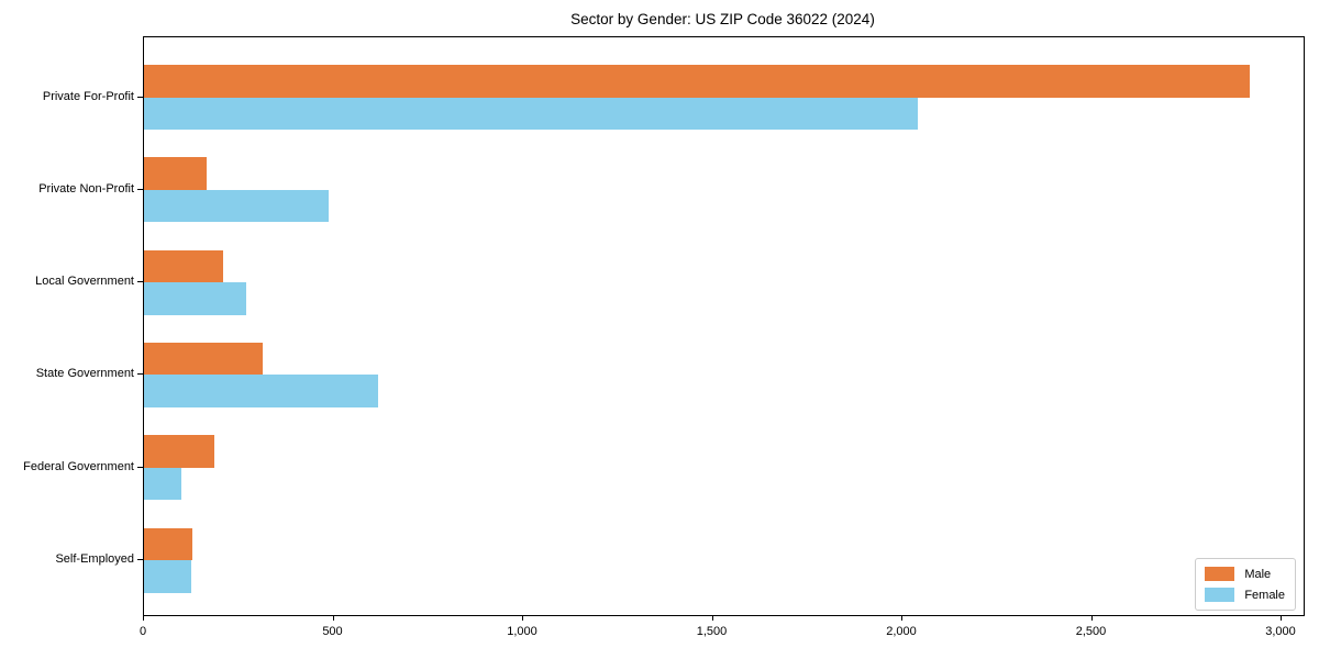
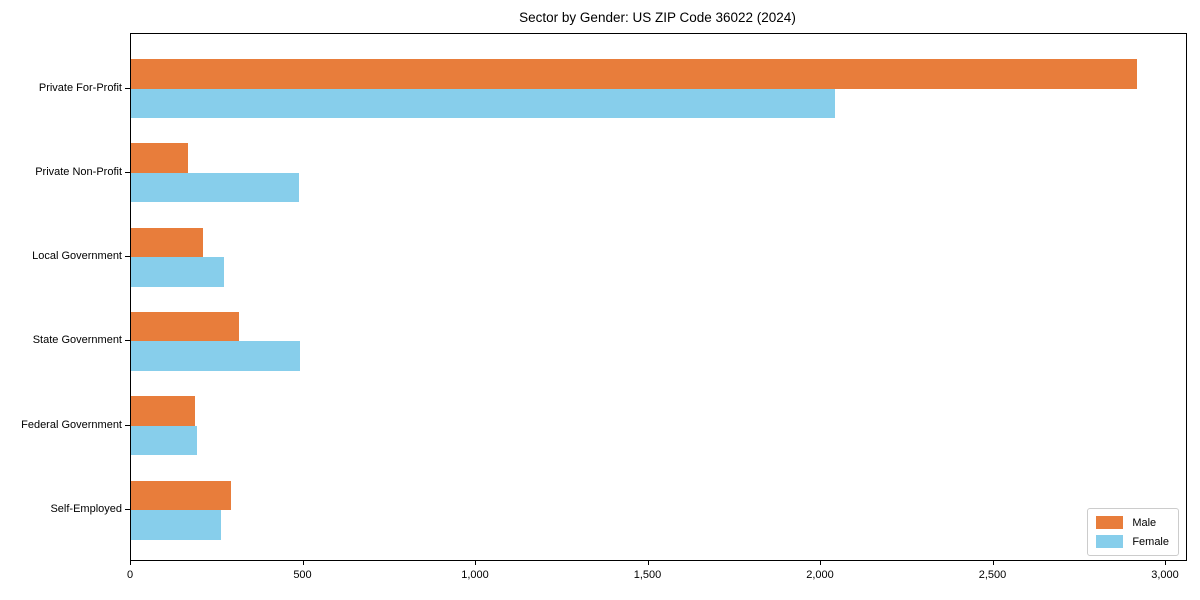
Female/State Government: 620 -> 490
Female/Federal Government: 100 -> 190
Male/Self-Employed: 130 -> 290
Female/Self-Employed: 120 -> 260
